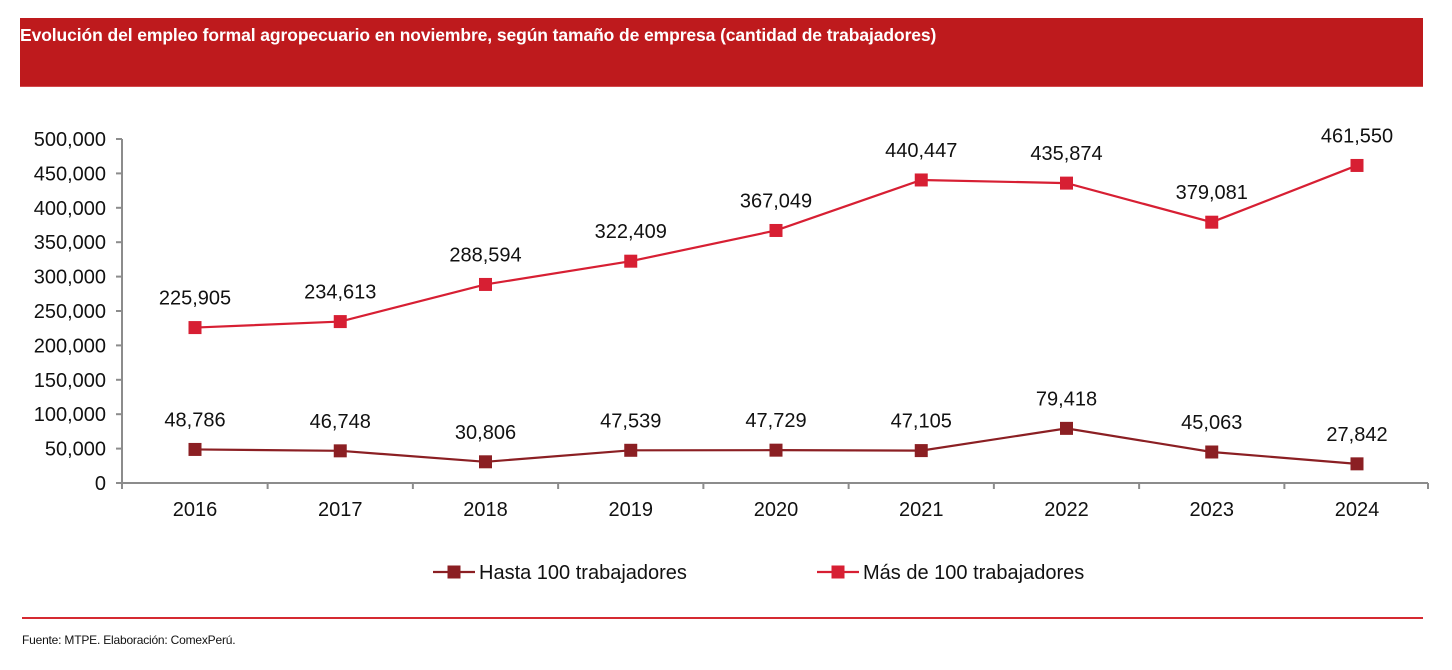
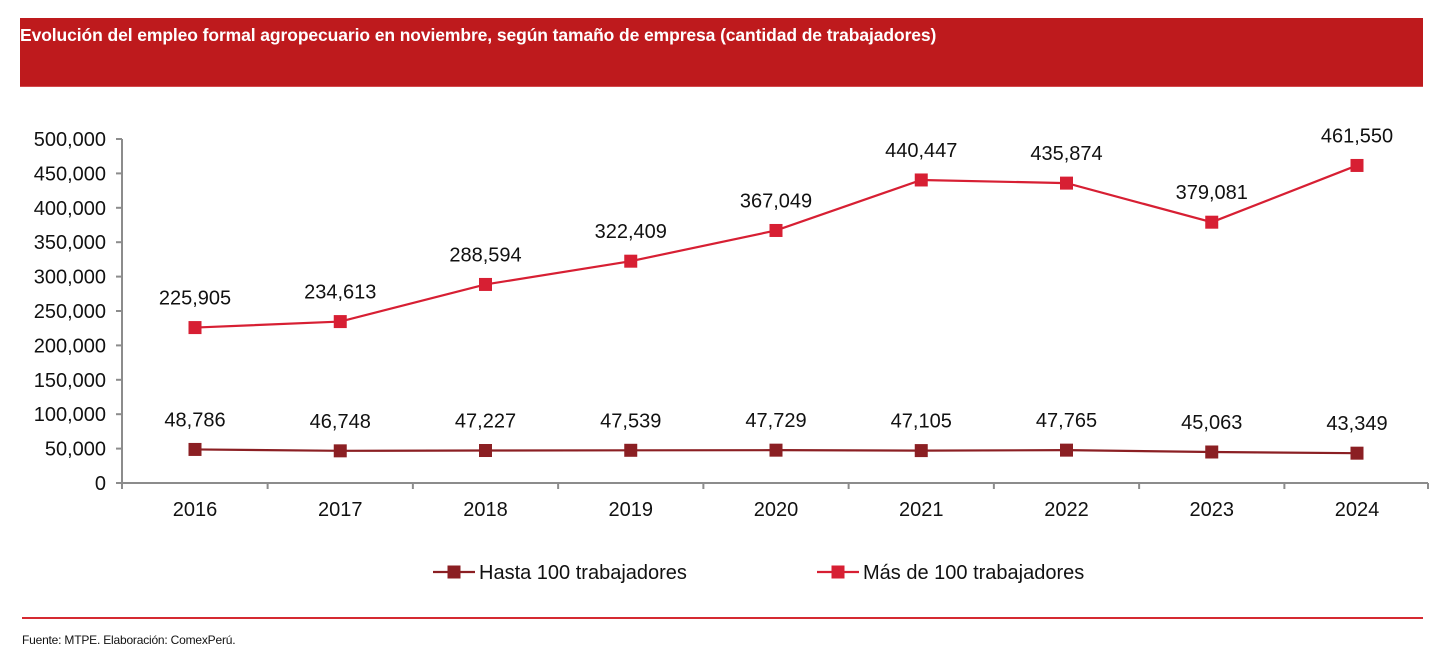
Hasta 100 trabajadores/2018: 30,806 -> 47,227
Hasta 100 trabajadores/2022: 79,418 -> 47,765
Hasta 100 trabajadores/2024: 27,842 -> 43,349
